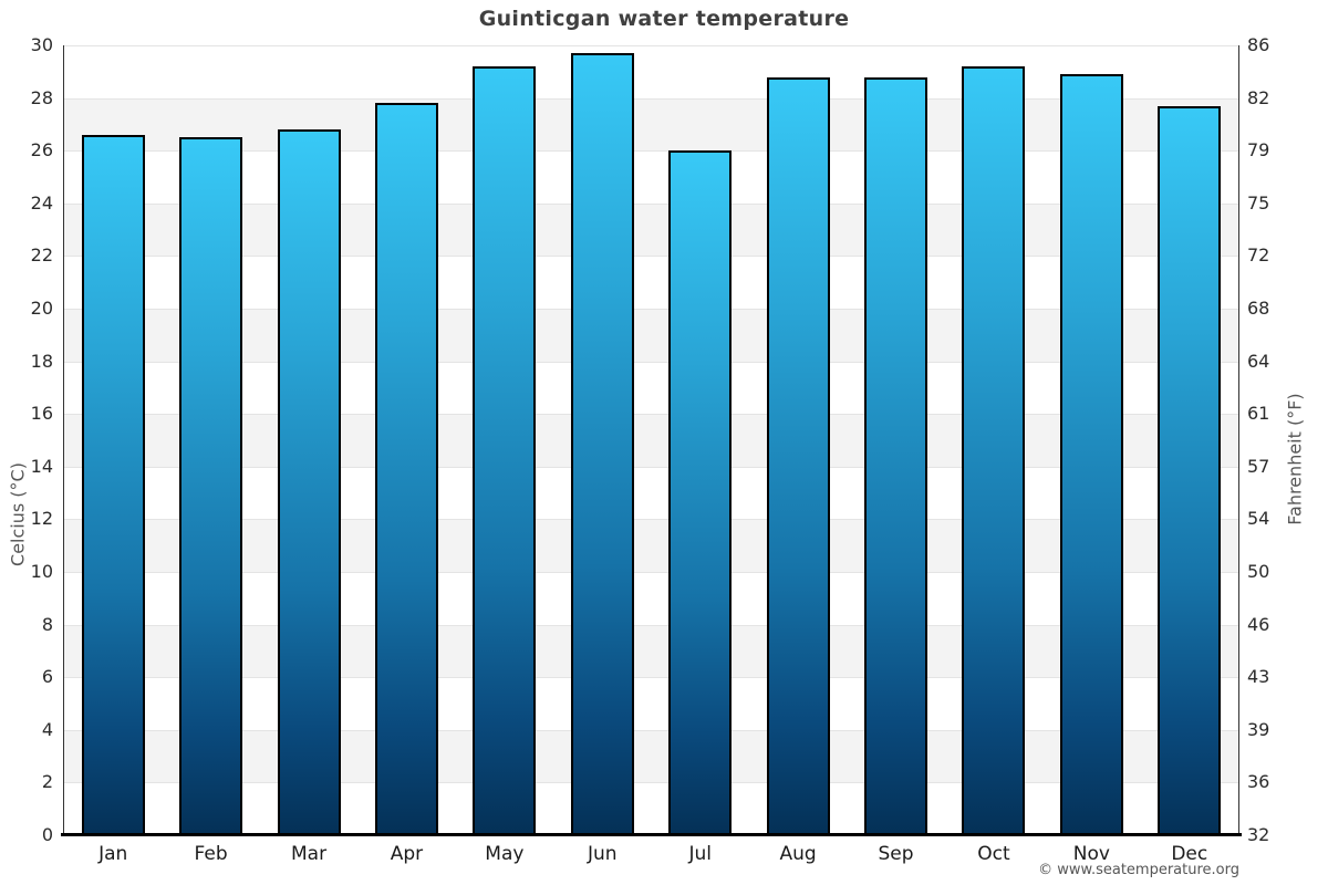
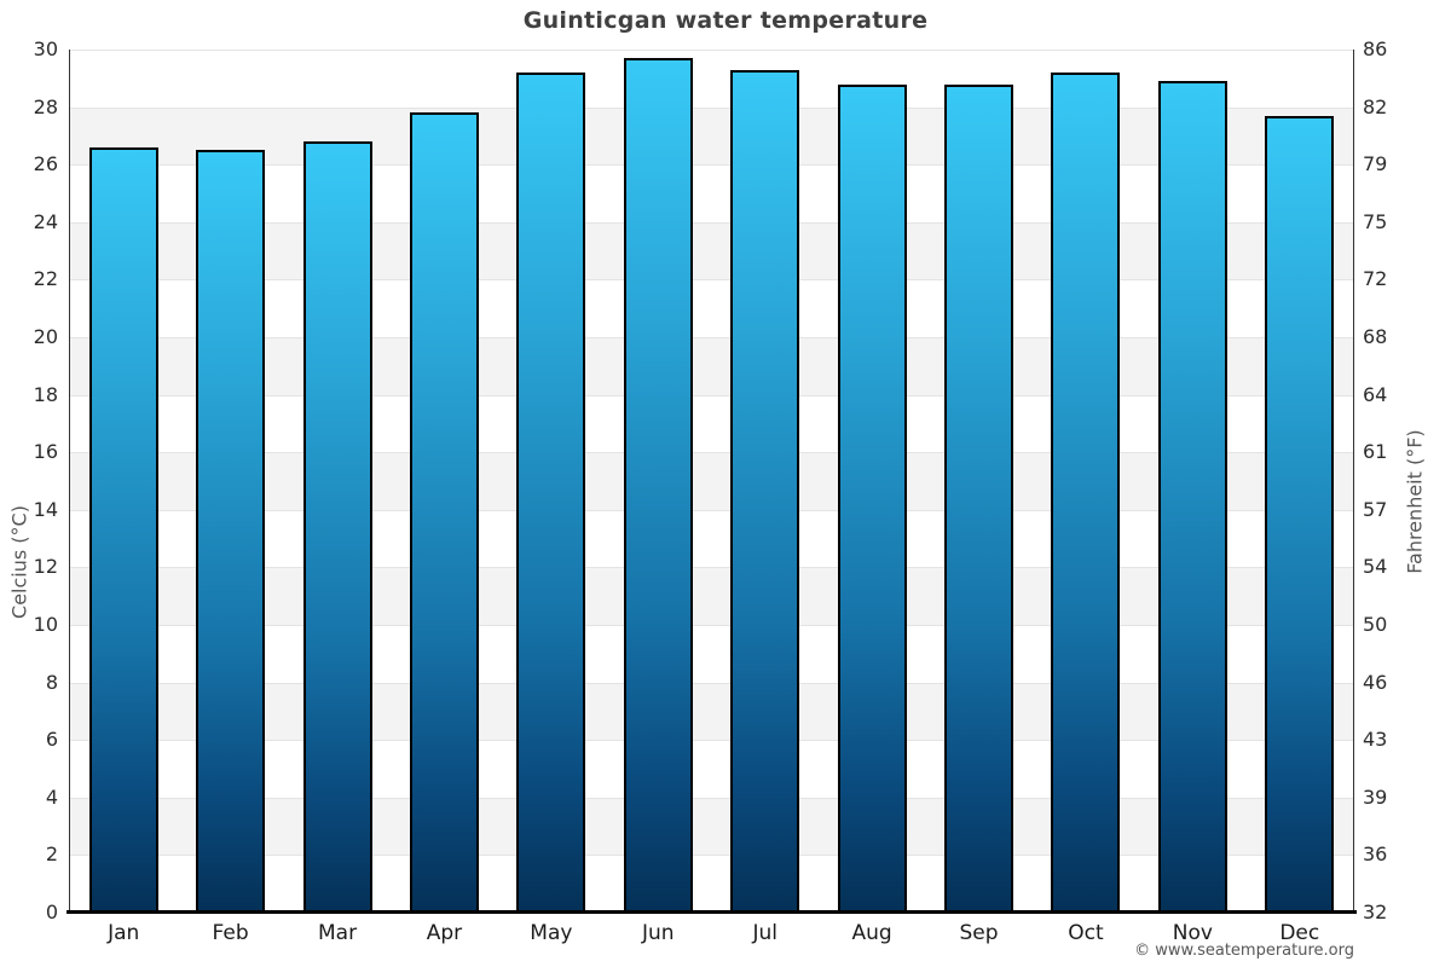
Jul: 26.0 -> 29.3
